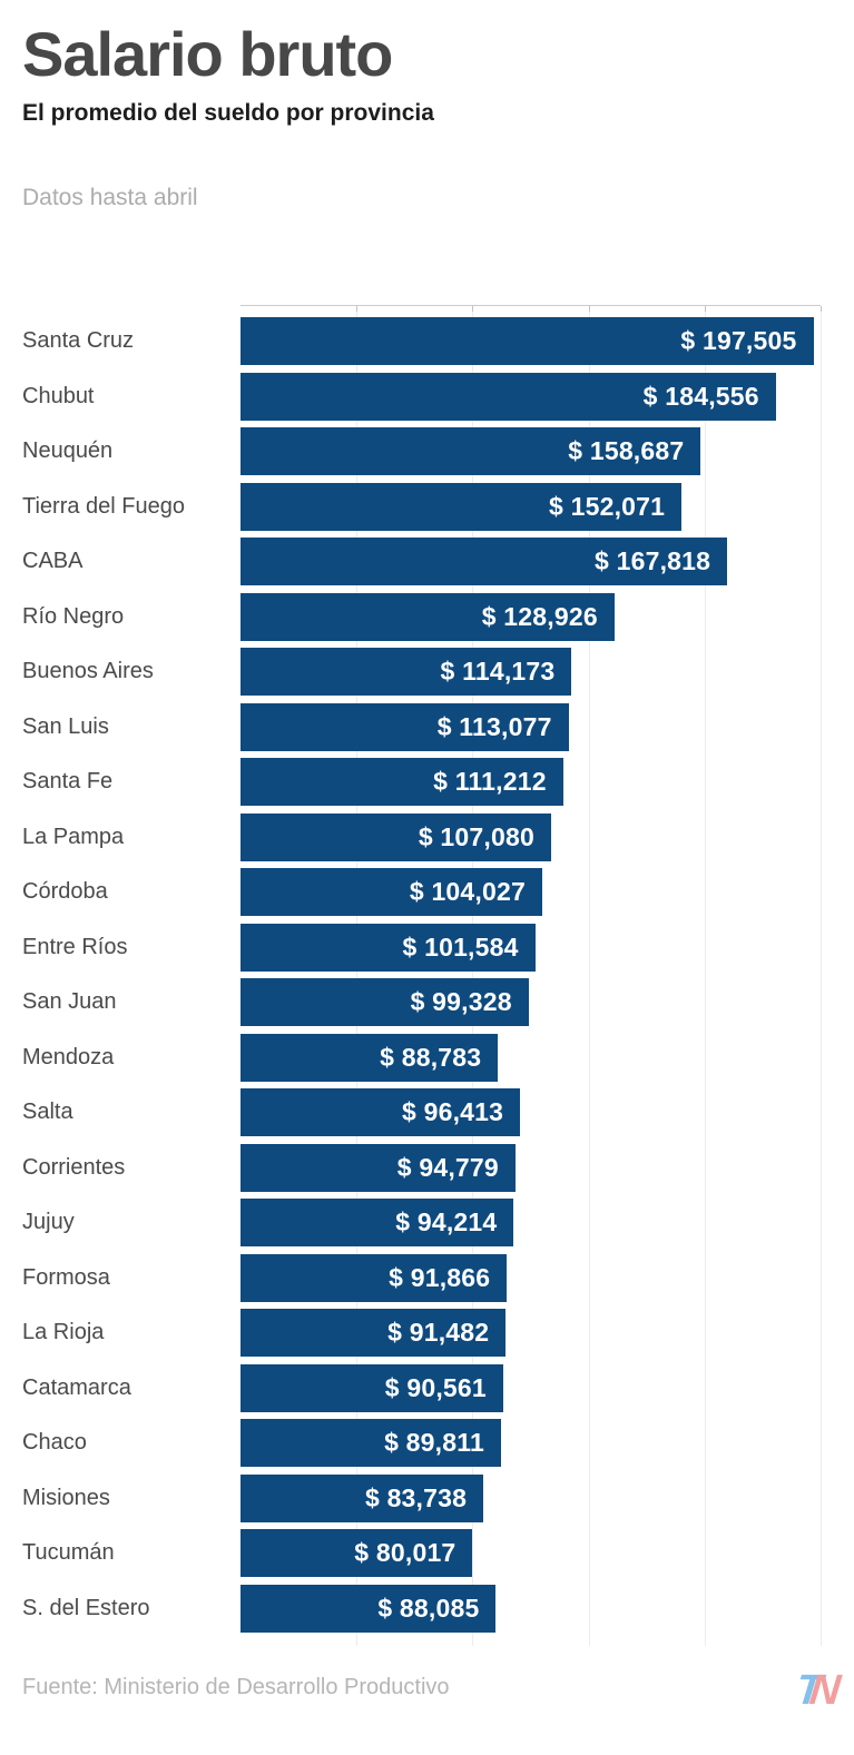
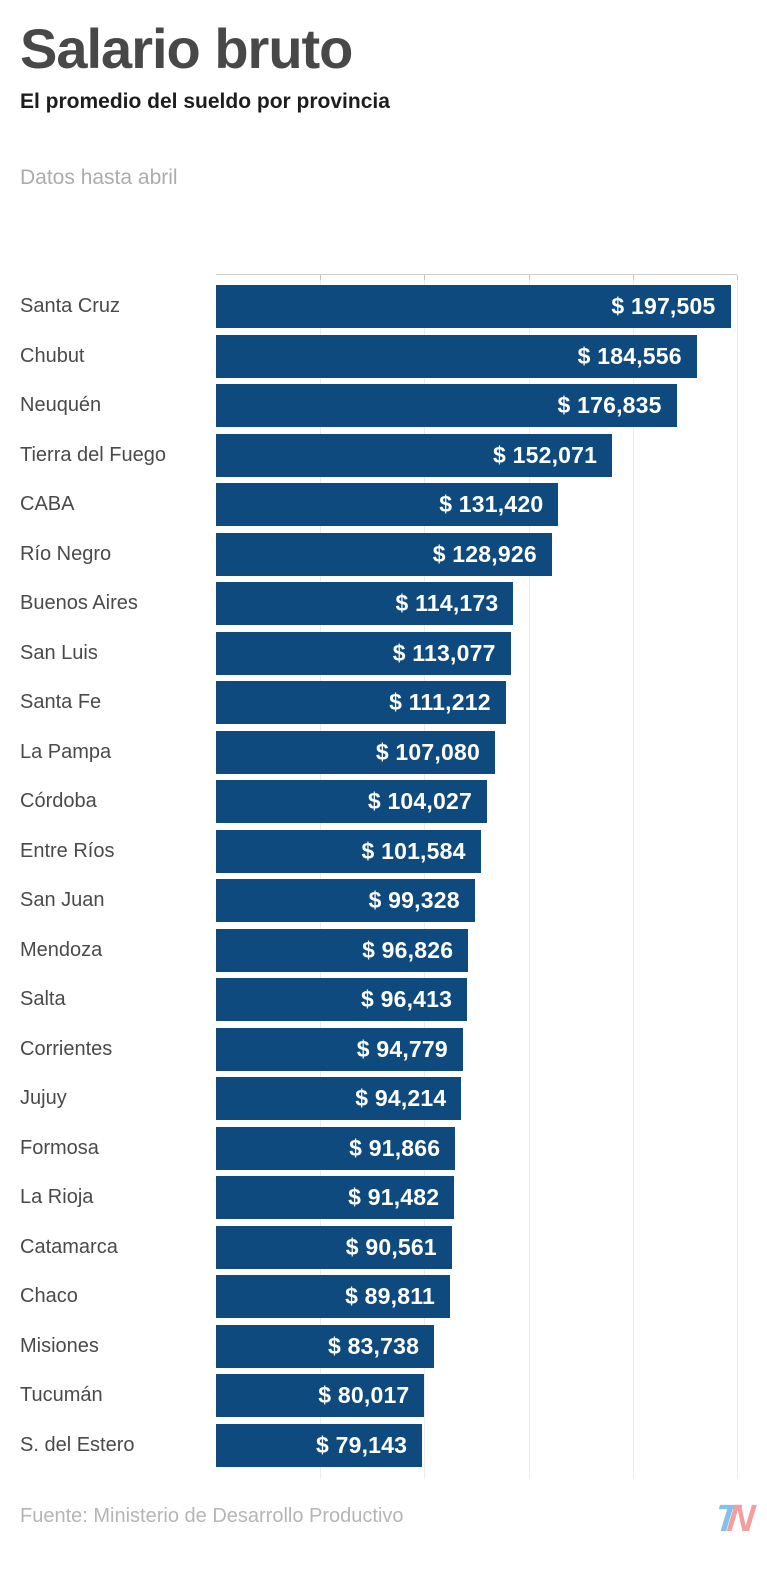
Neuquén: 158,687 -> 176,835
CABA: 167,818 -> 131,420
Mendoza: 88,783 -> 96,826
S. del Estero: 88,085 -> 79,143
